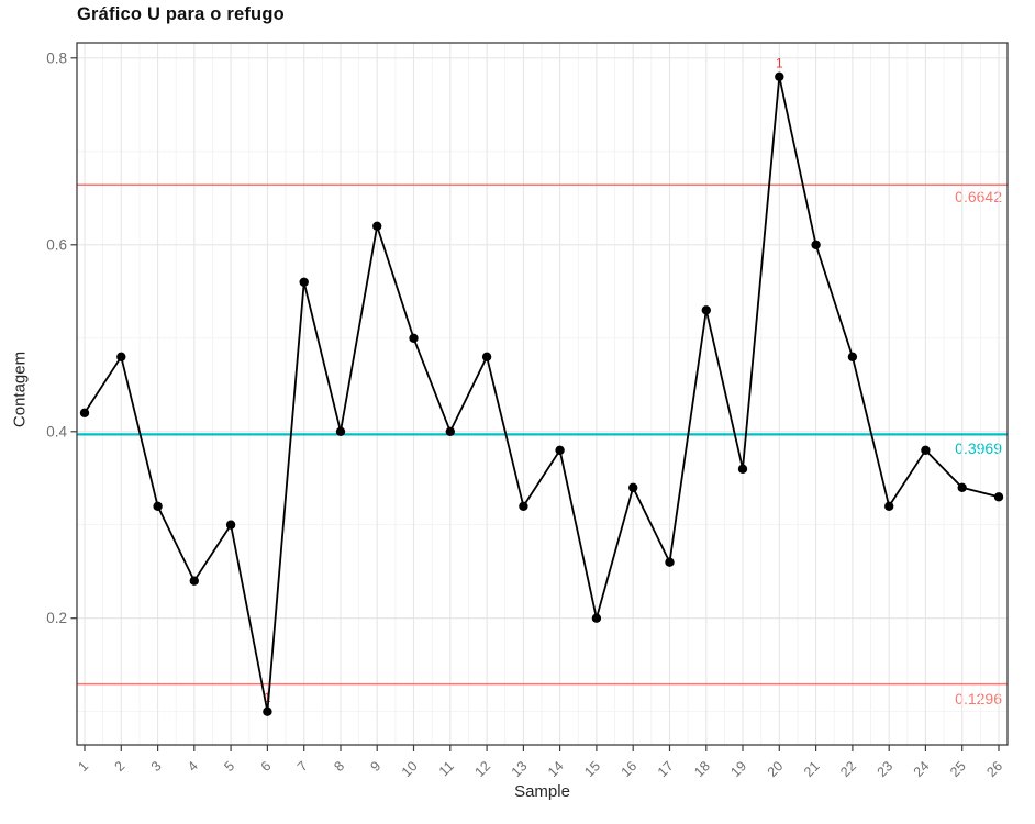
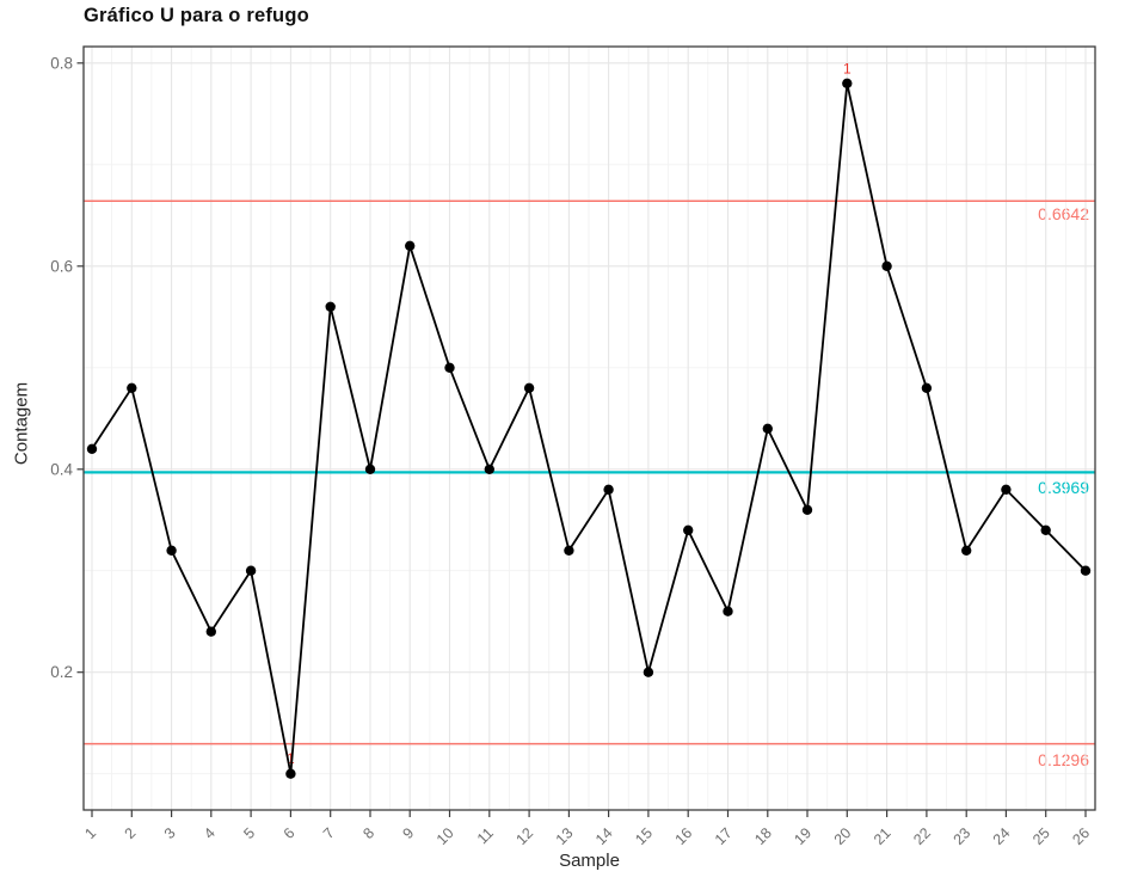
18: 0.53 -> 0.44
26: 0.33 -> 0.30
